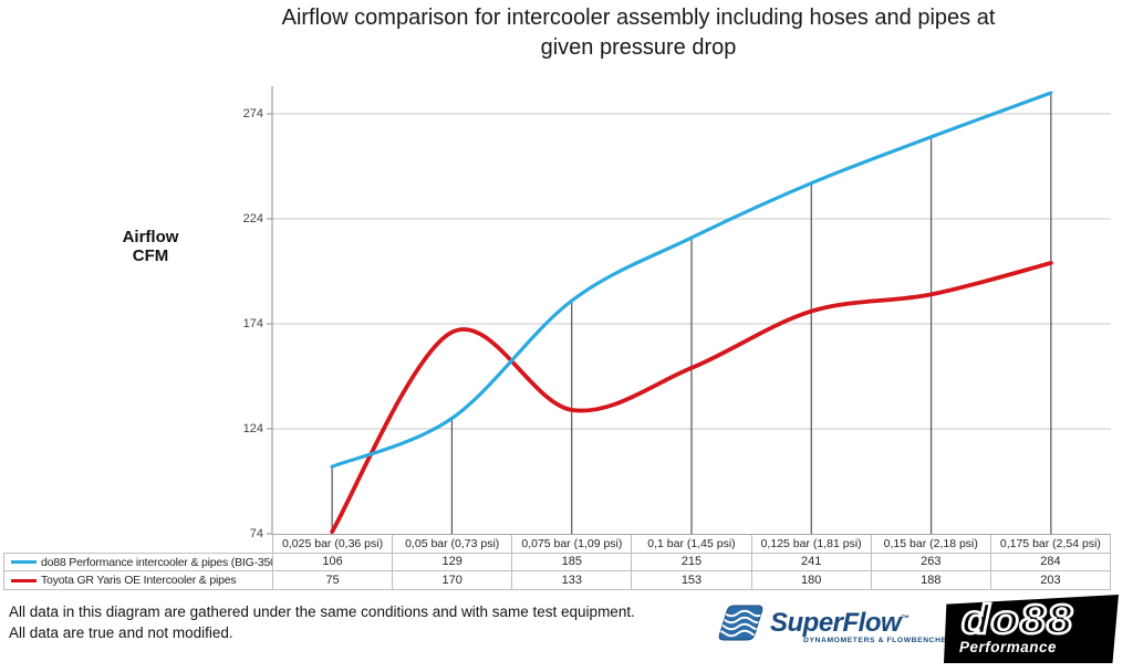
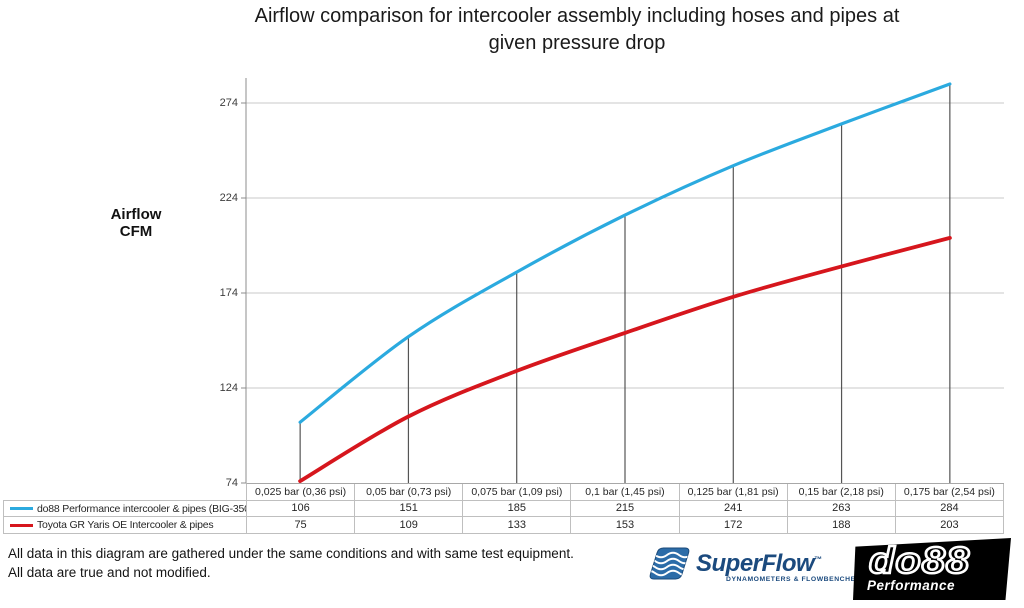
do88 Performance intercooler & pipes (BIG-350)/0,05 bar (0,73 psi): 129 -> 151
Toyota GR Yaris OE Intercooler & pipes/0,05 bar (0,73 psi): 170 -> 109
Toyota GR Yaris OE Intercooler & pipes/0,125 bar (1,81 psi): 180 -> 172
